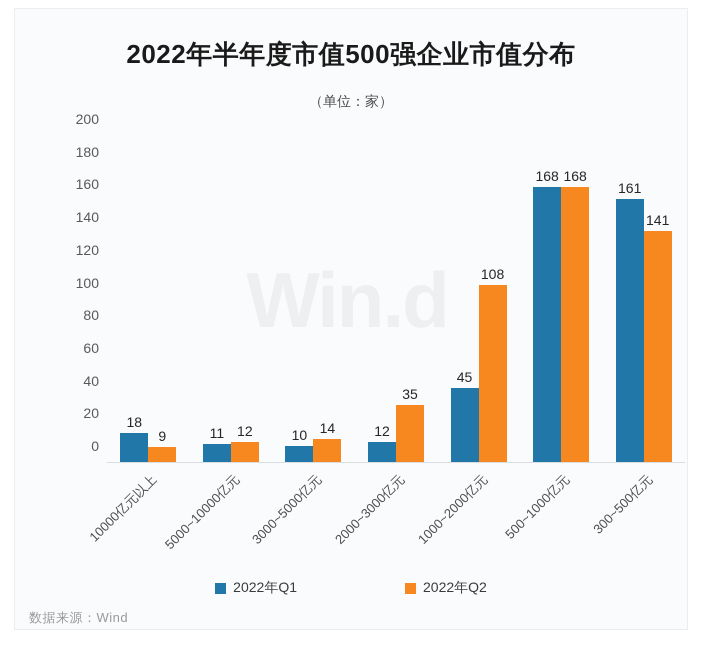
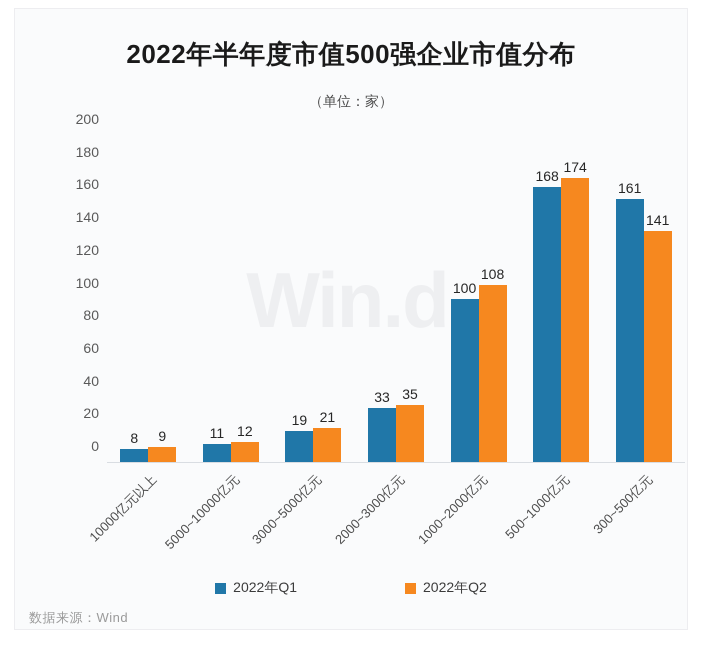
2022年Q1/10000亿元以上: 18 -> 8
2022年Q1/3000~5000亿元: 10 -> 19
2022年Q2/3000~5000亿元: 14 -> 21
2022年Q1/2000~3000亿元: 12 -> 33
2022年Q1/1000~2000亿元: 45 -> 100
2022年Q2/500~1000亿元: 168 -> 174
